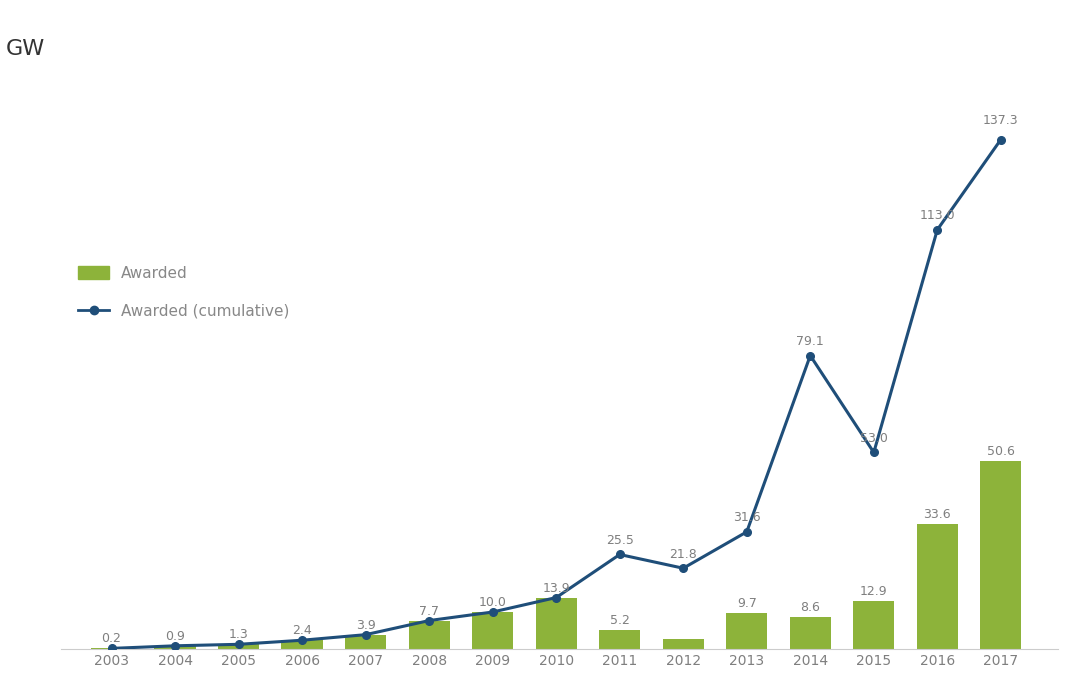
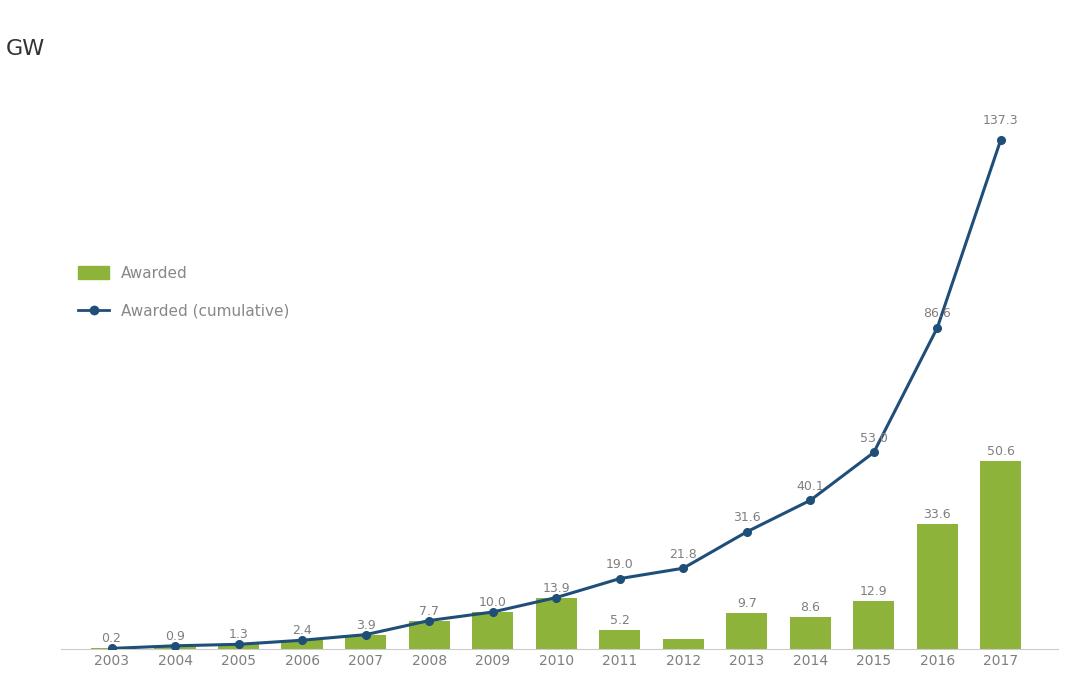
Awarded (cumulative)/2011: 25.5 -> 19.0
Awarded (cumulative)/2014: 79.1 -> 40.1
Awarded (cumulative)/2016: 113.0 -> 86.6
